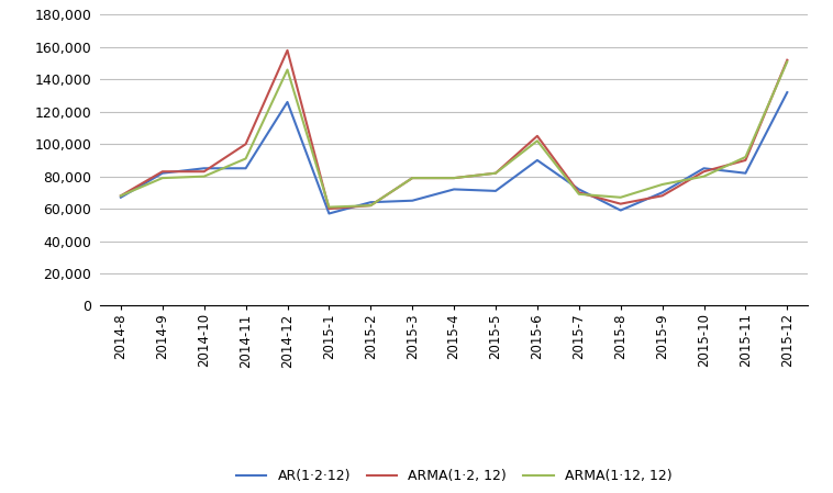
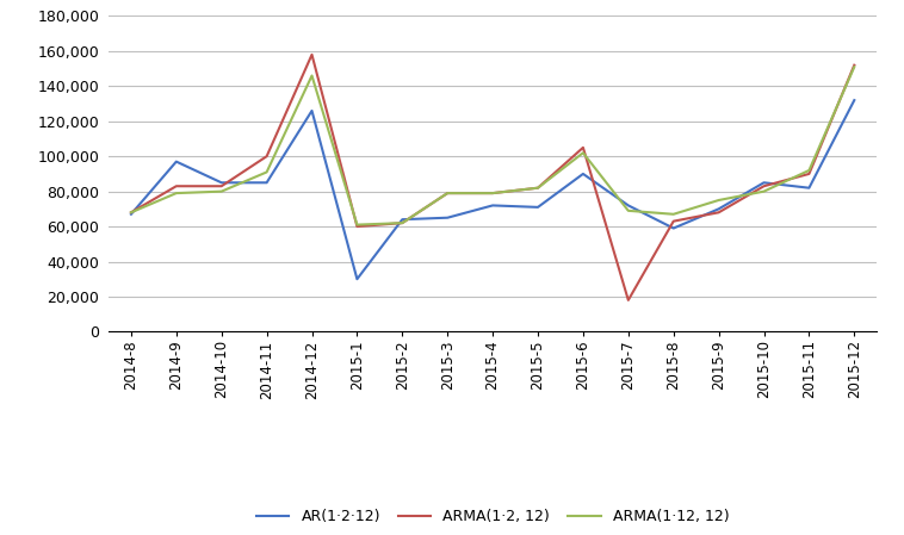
AR(1·2·12)/2014-9: 82,000 -> 97,000
AR(1·2·12)/2015-1: 57,000 -> 30,000
ARMA(1·2, 12)/2015-7: 70,000 -> 18,000
